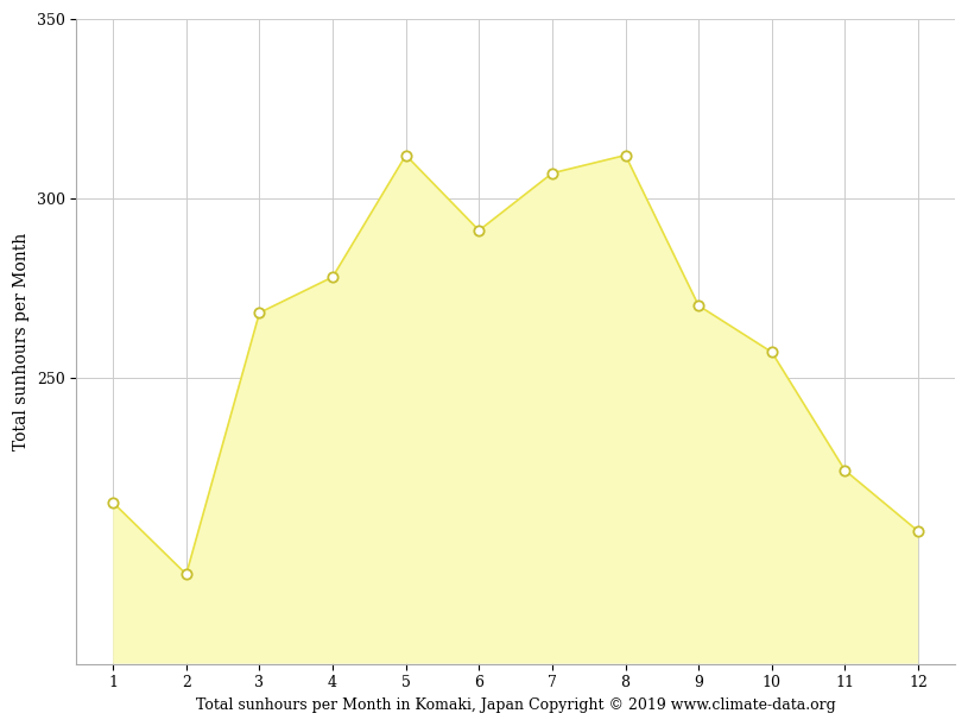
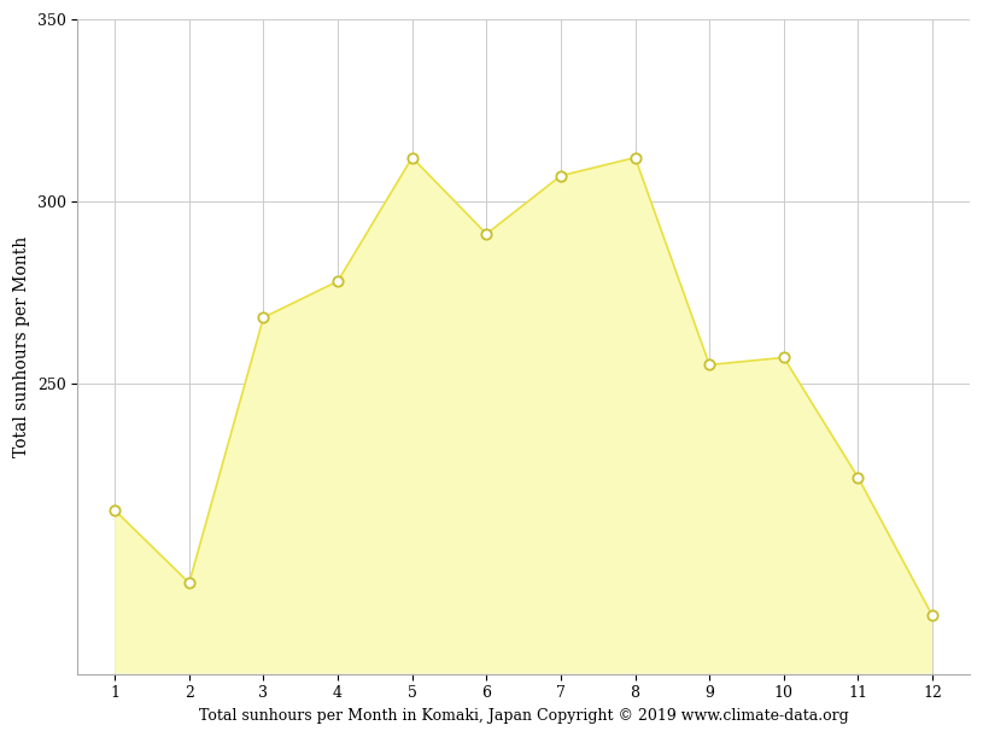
9: 270 -> 255
12: 207 -> 186
